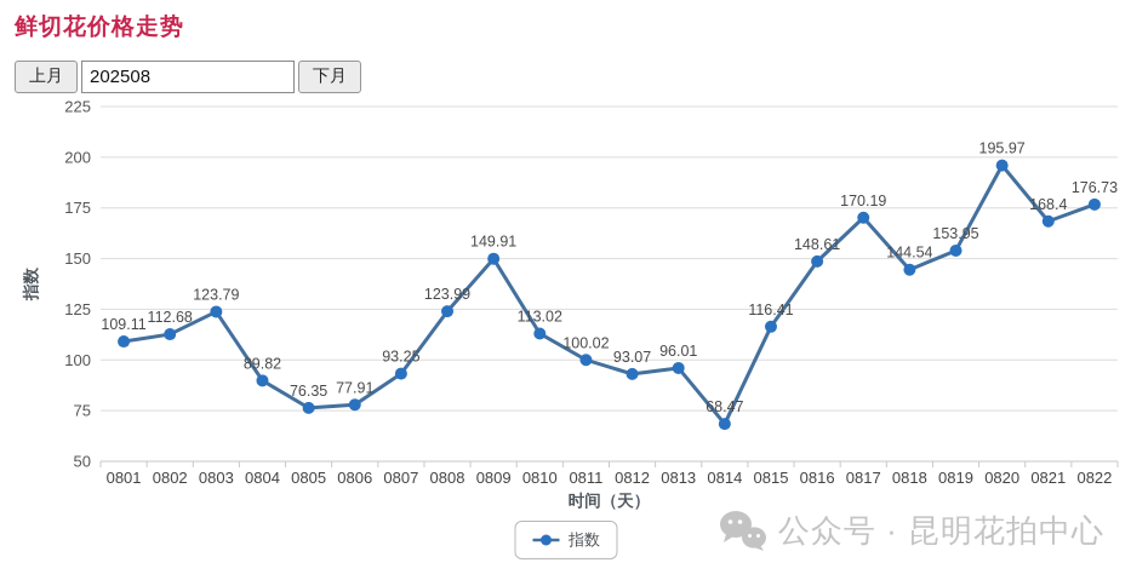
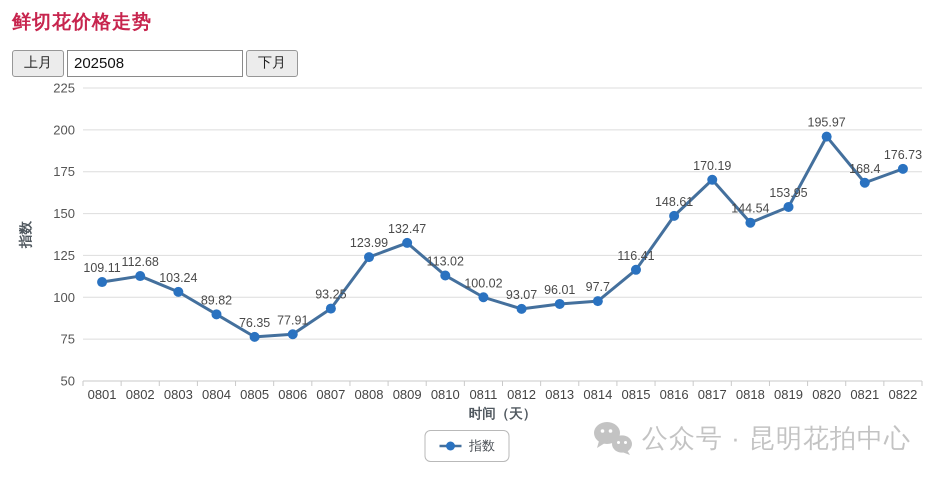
0803: 123.79 -> 103.24
0809: 149.91 -> 132.47
0814: 68.47 -> 97.7
